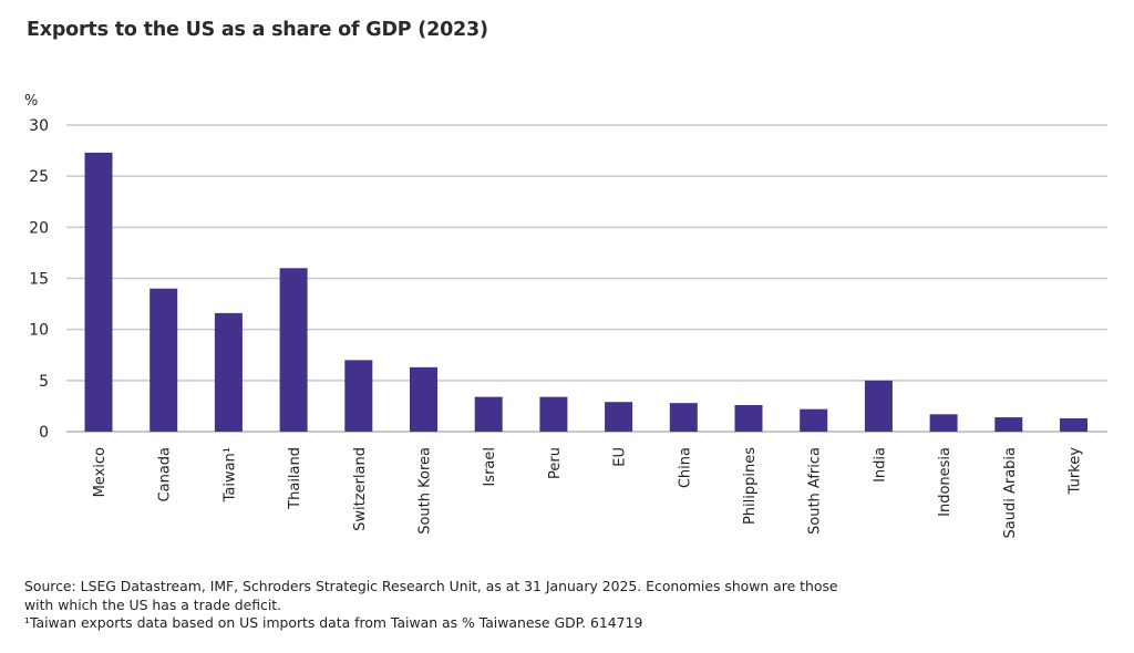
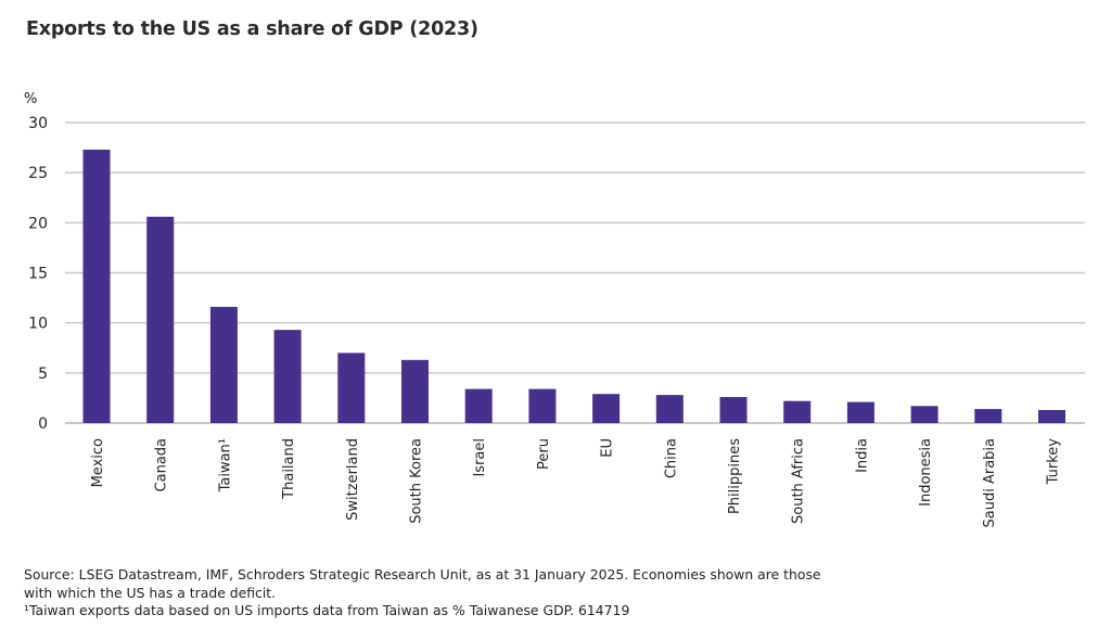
Canada: 14 -> 21
Thailand: 16 -> 9
India: 5 -> 2
